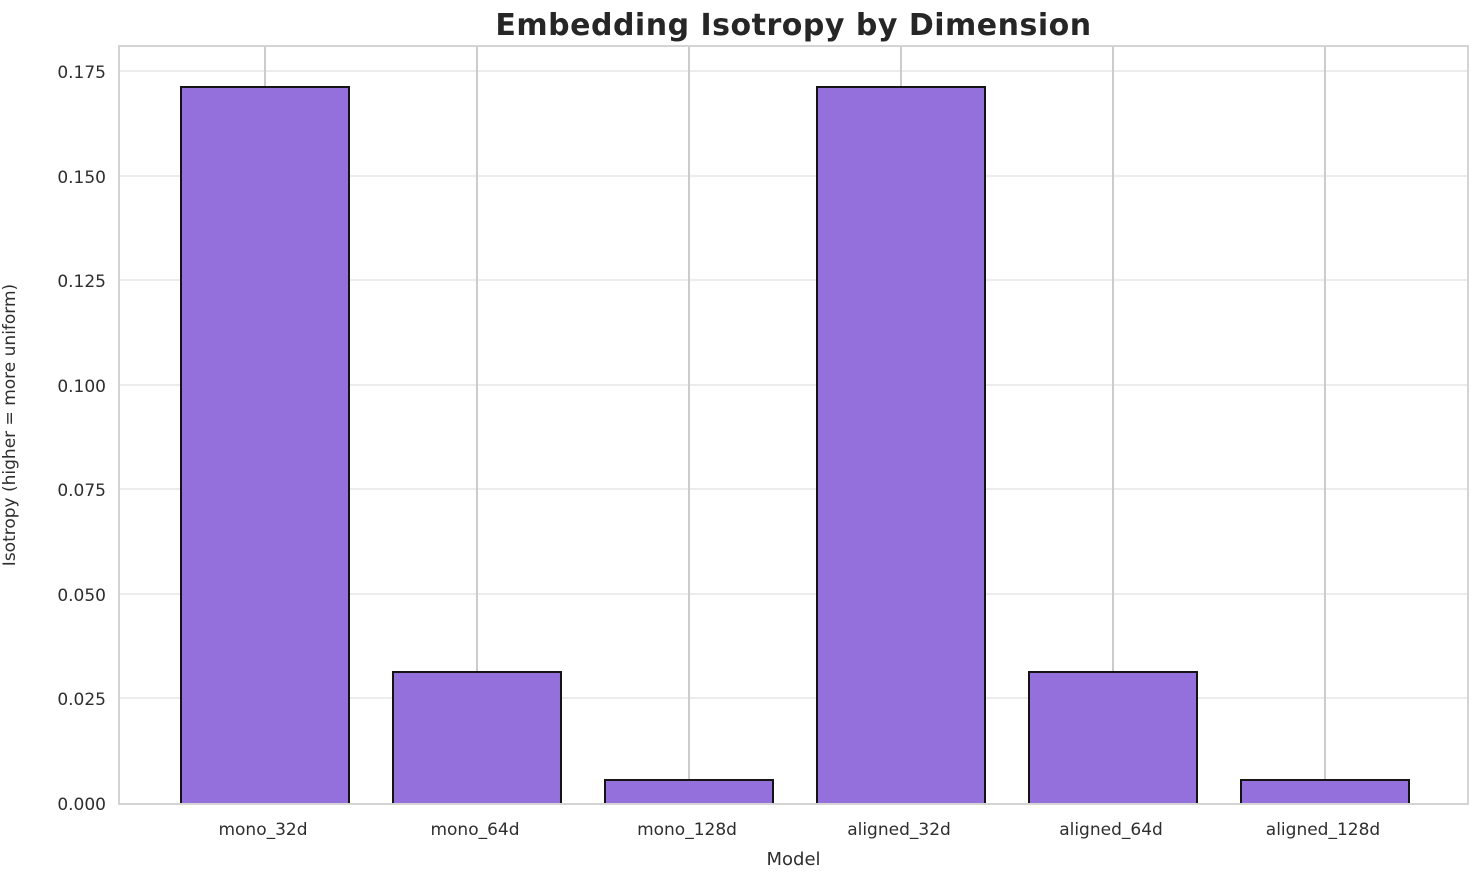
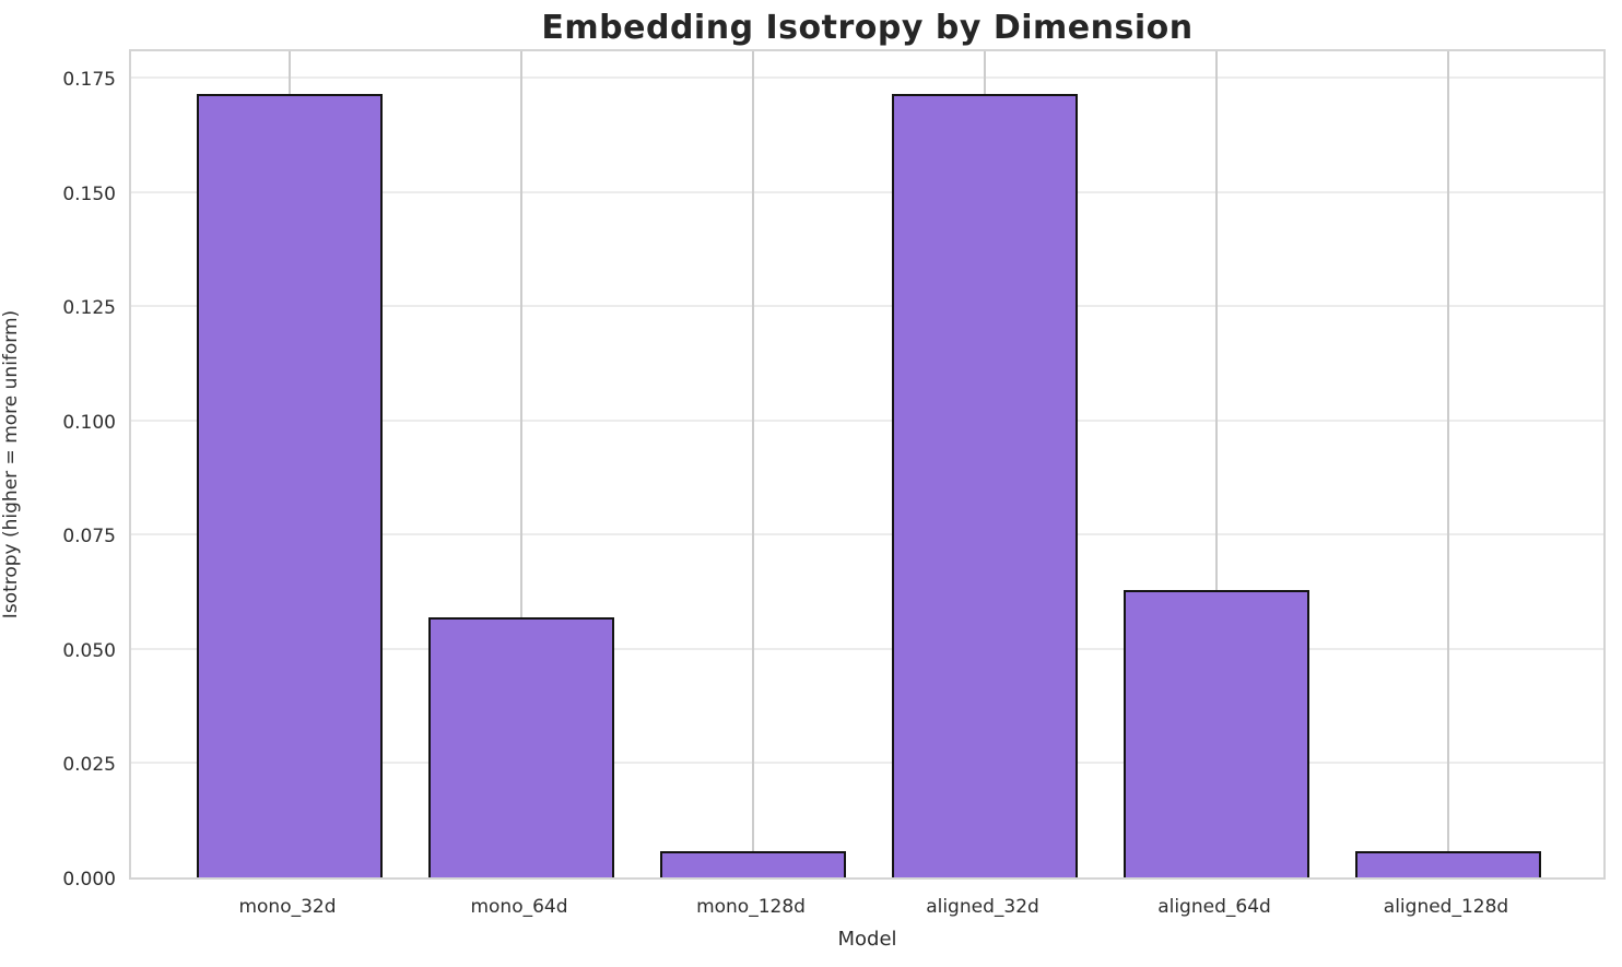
mono_64d: 0.032 -> 0.057
aligned_64d: 0.032 -> 0.063
